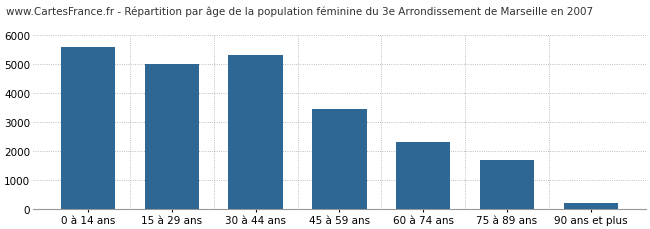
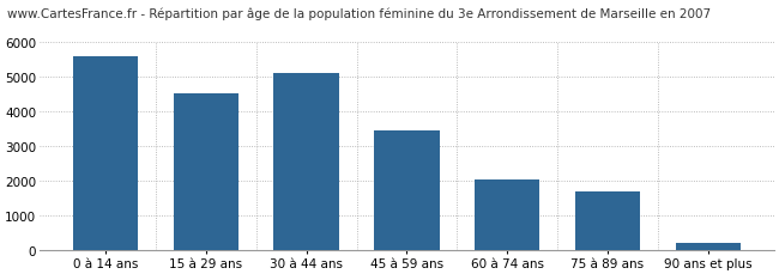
15 à 29 ans: 5000 -> 4500
30 à 44 ans: 5300 -> 5100
60 à 74 ans: 2330 -> 2050
